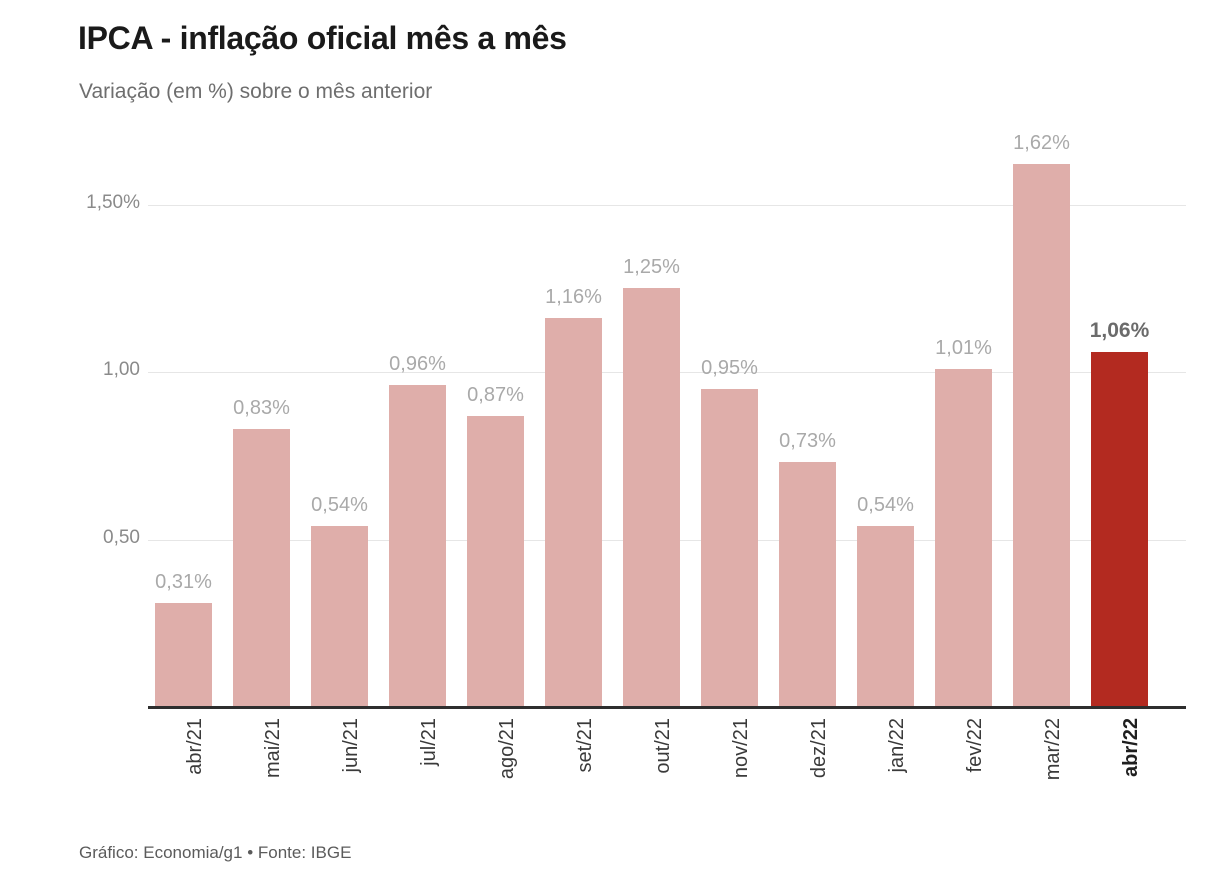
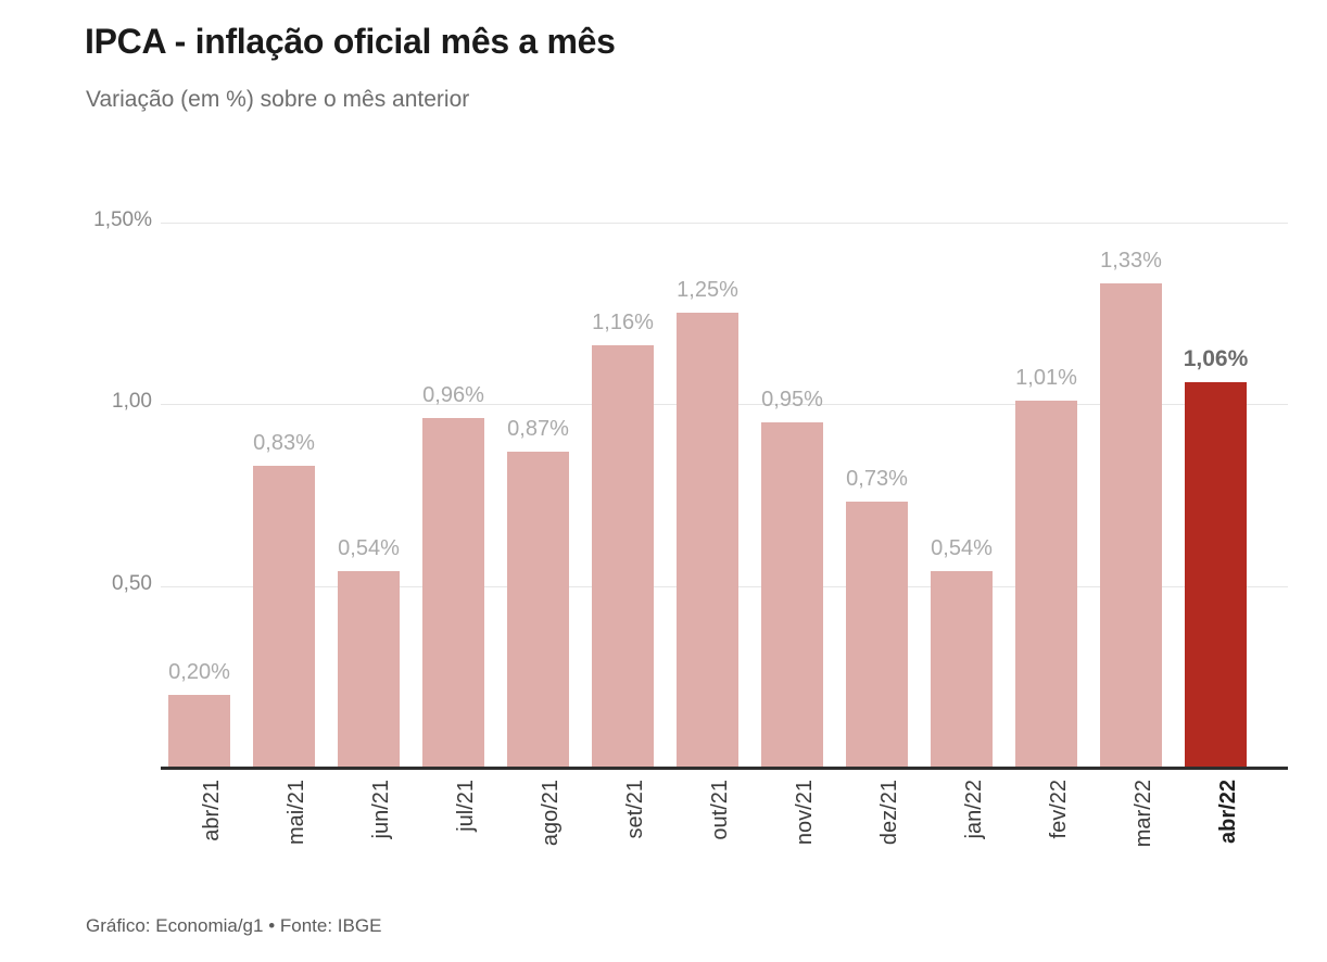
abr/21: 0,31% -> 0,20%
mar/22: 1,62% -> 1,33%
